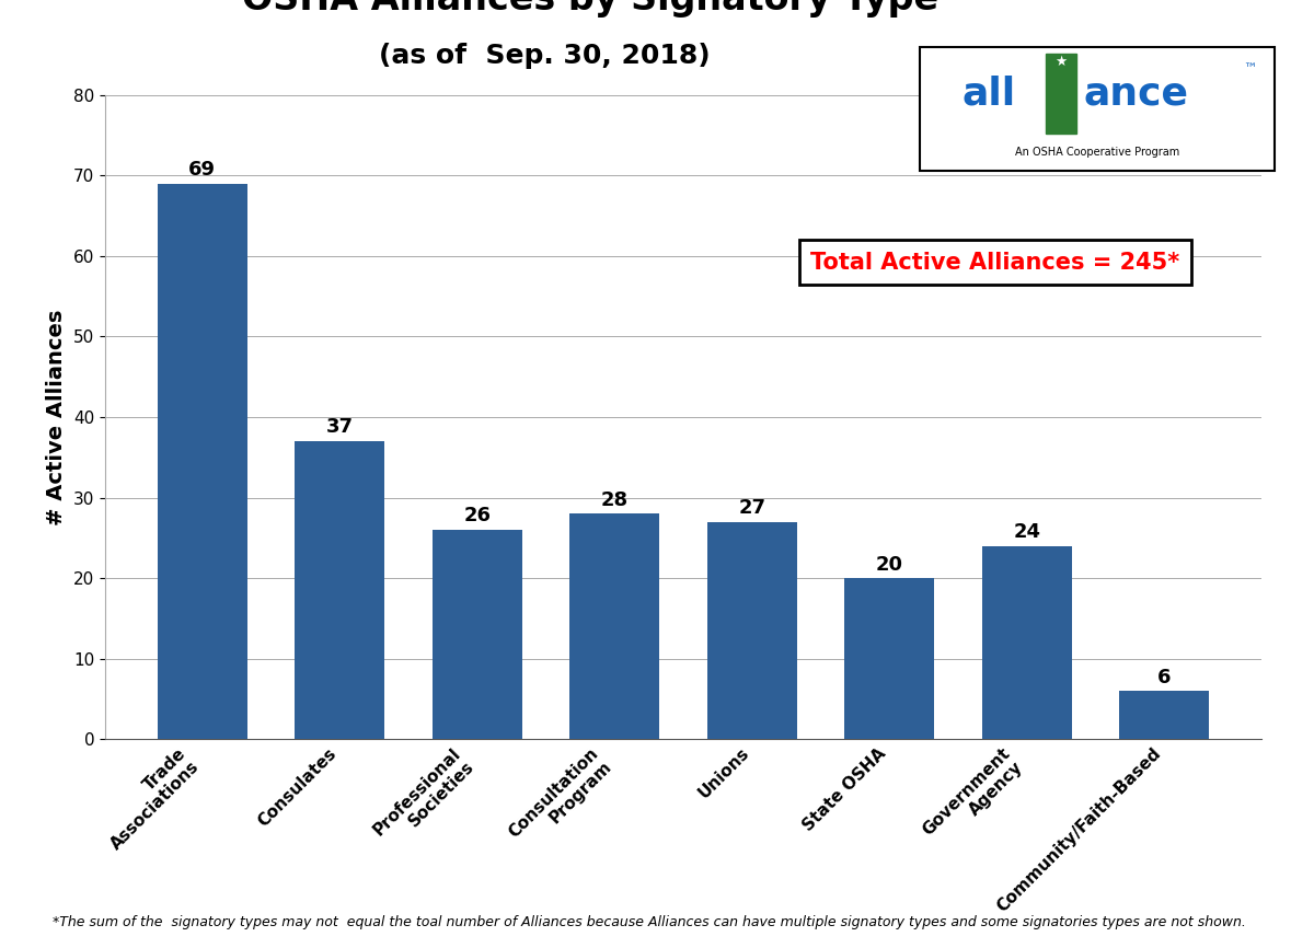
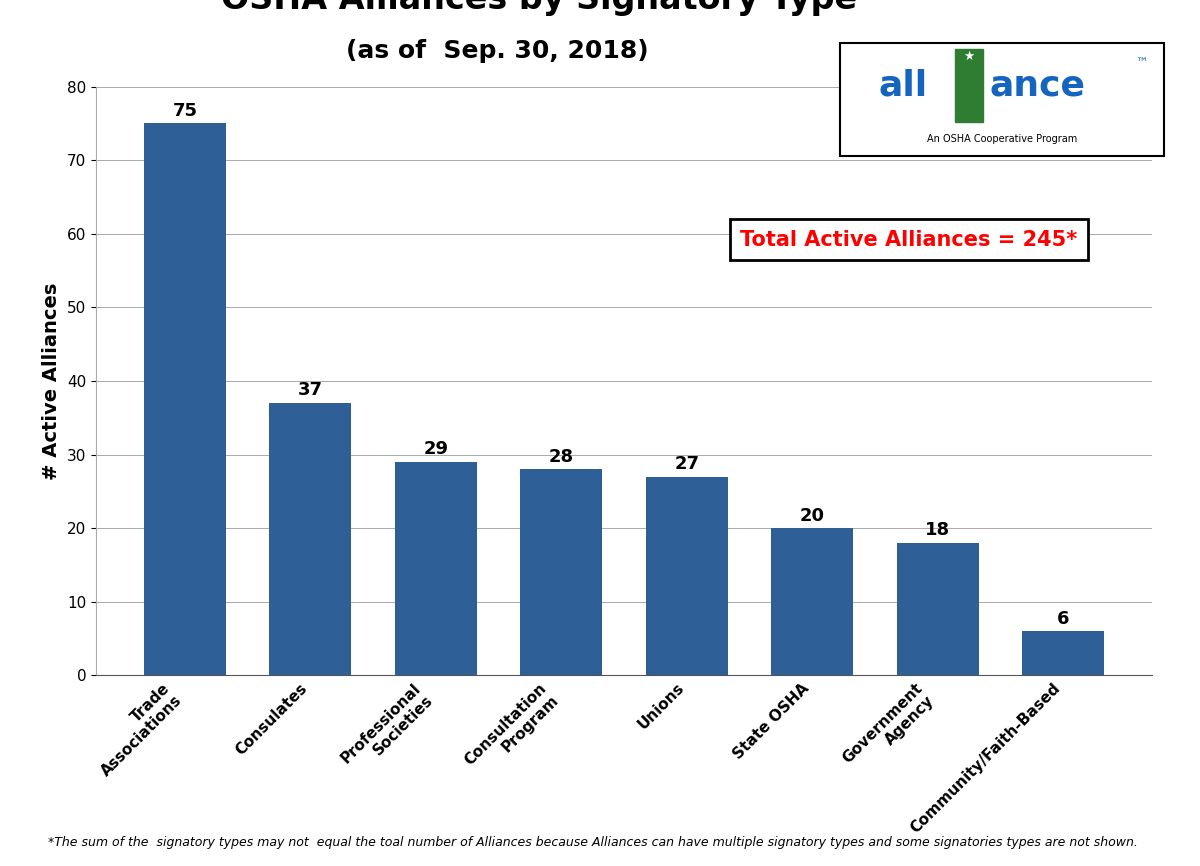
Trade Associations: 69 -> 75
Professional Societies: 26 -> 29
Government Agency: 24 -> 18
